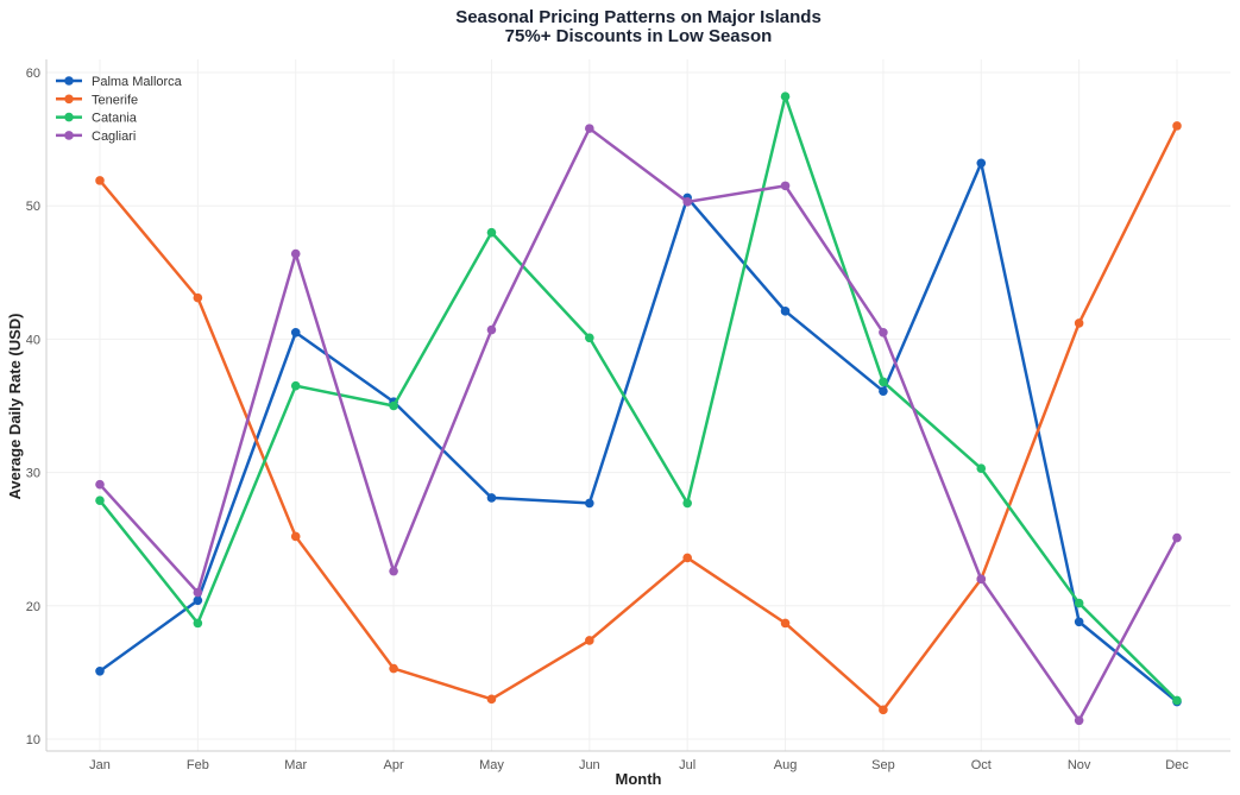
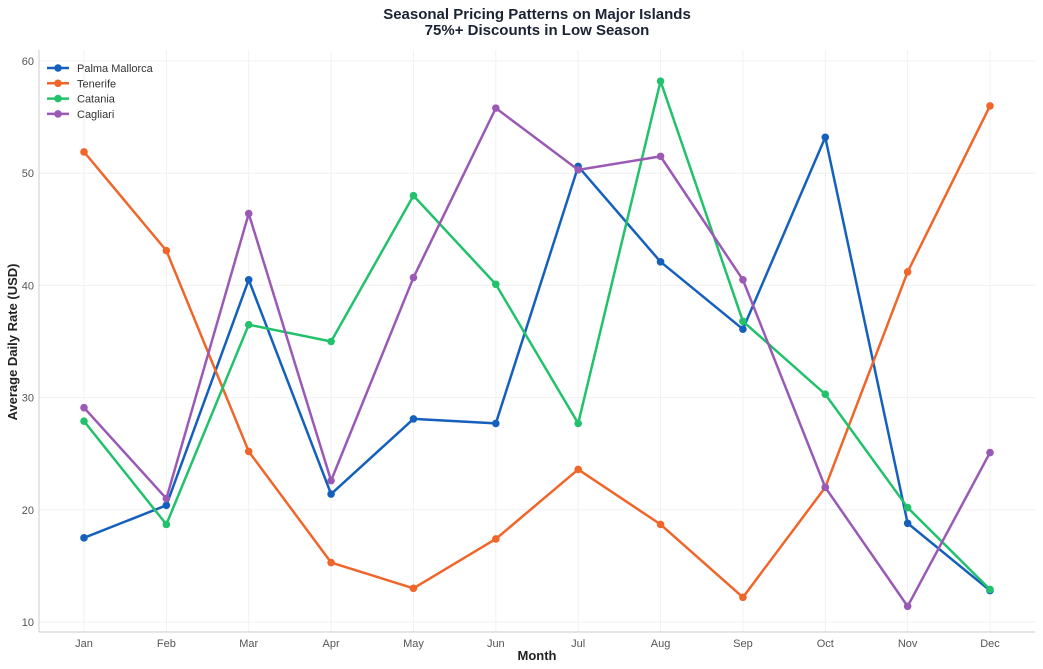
Palma Mallorca/Jan: 15.1 -> 17.5
Palma Mallorca/Apr: 35.3 -> 21.4
